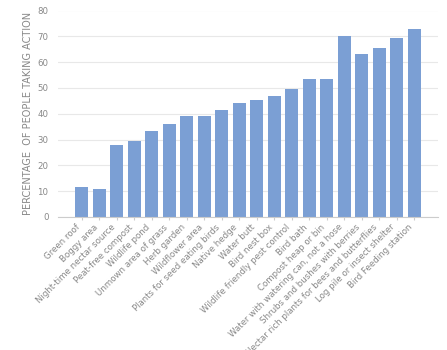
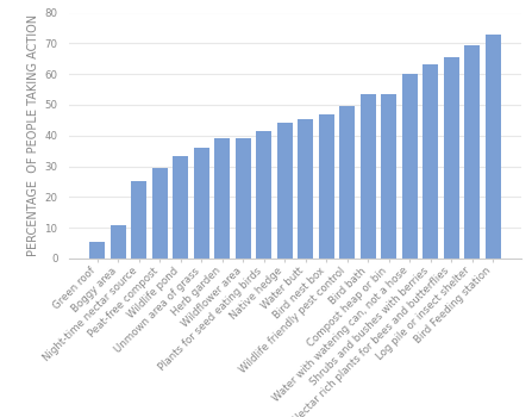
Green roof: 11.5 -> 5.5
Night-time nectar source: 28.0 -> 25.0
Water with watering can, not a hose: 70.0 -> 60.0
